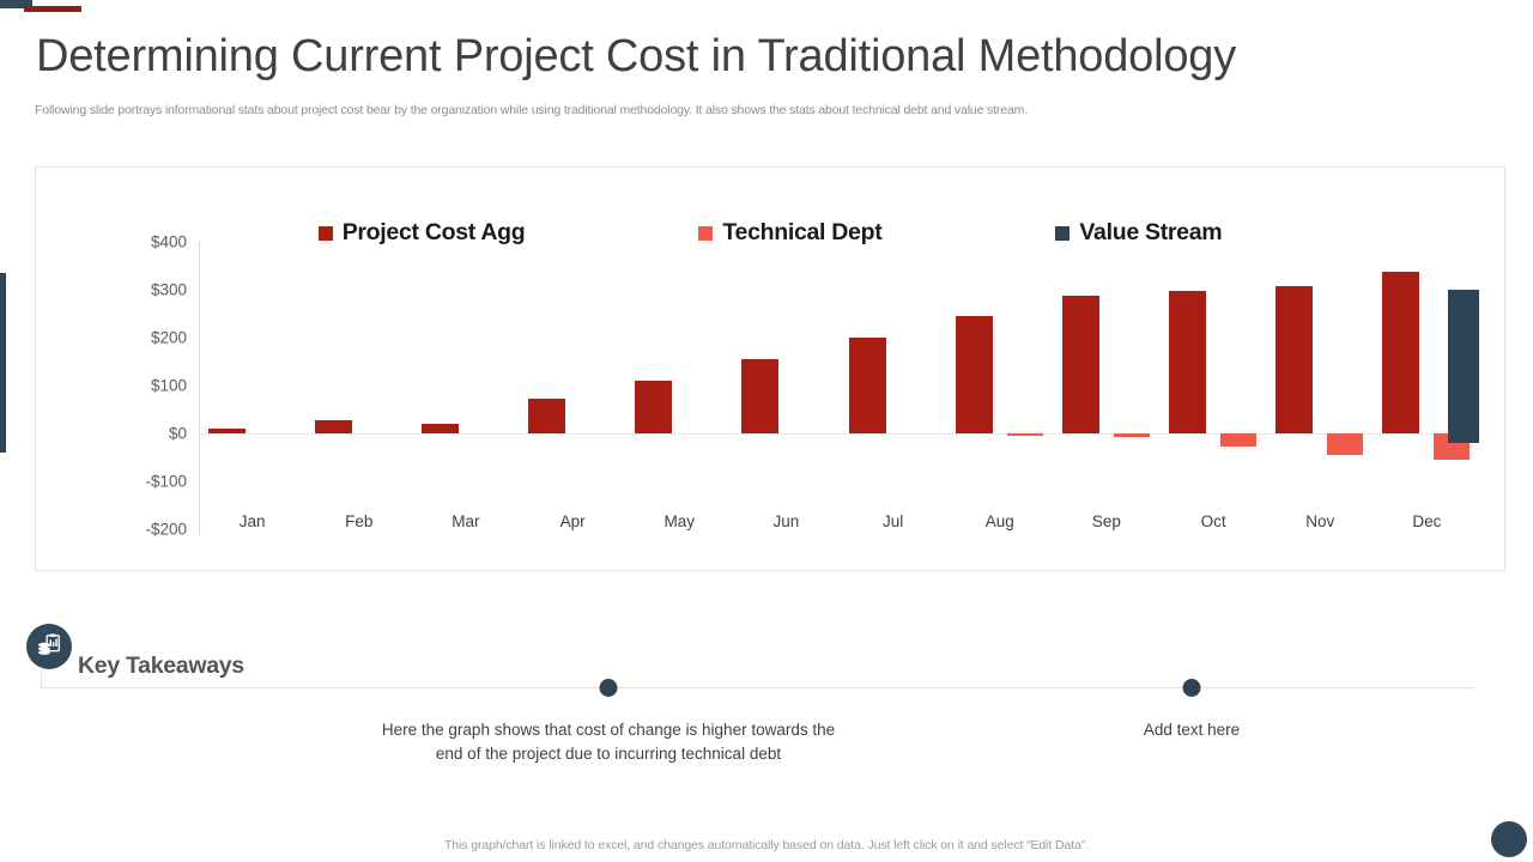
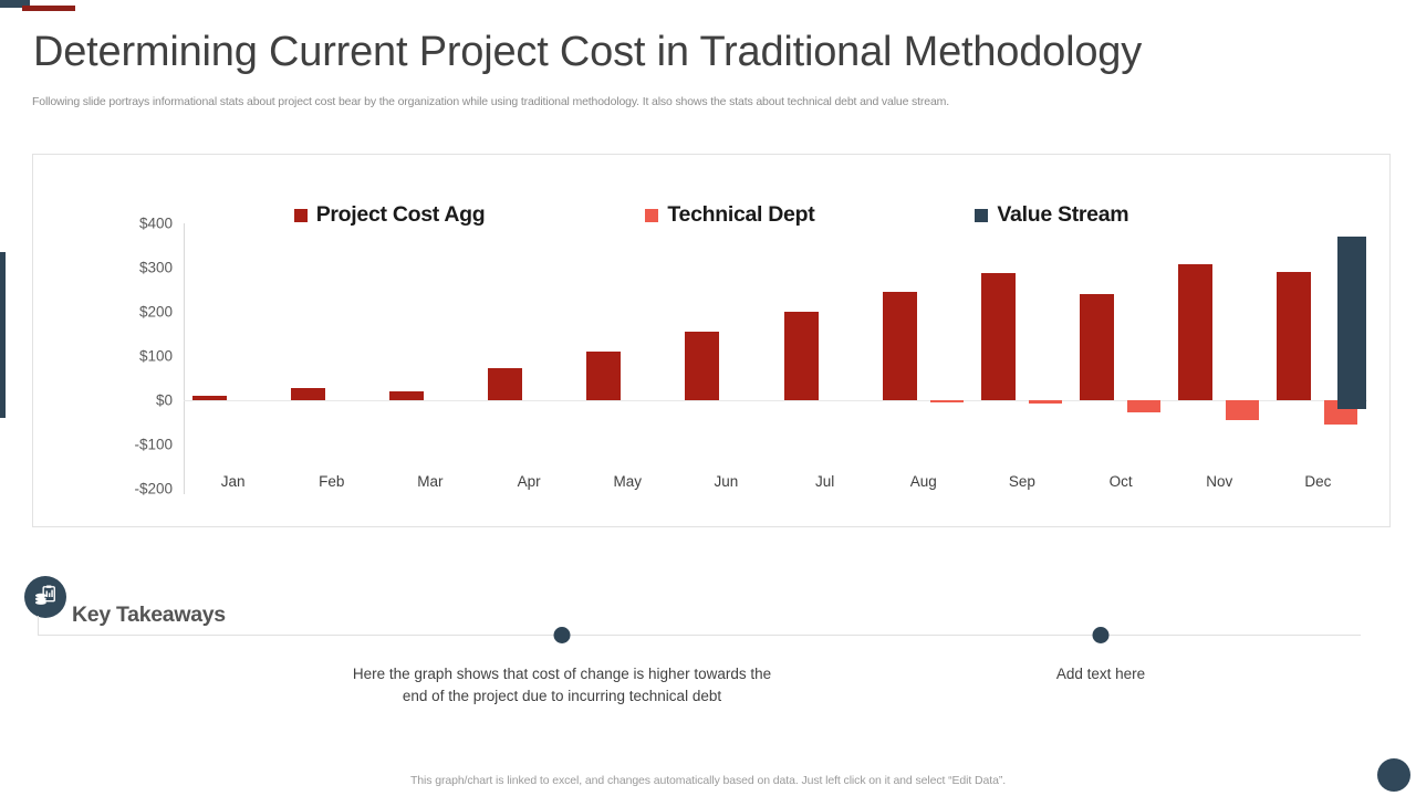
Project Cost Agg/Oct: $300 -> $240
Project Cost Agg/Dec: $340 -> $290
Value Stream/Dec: $300 -> $370
